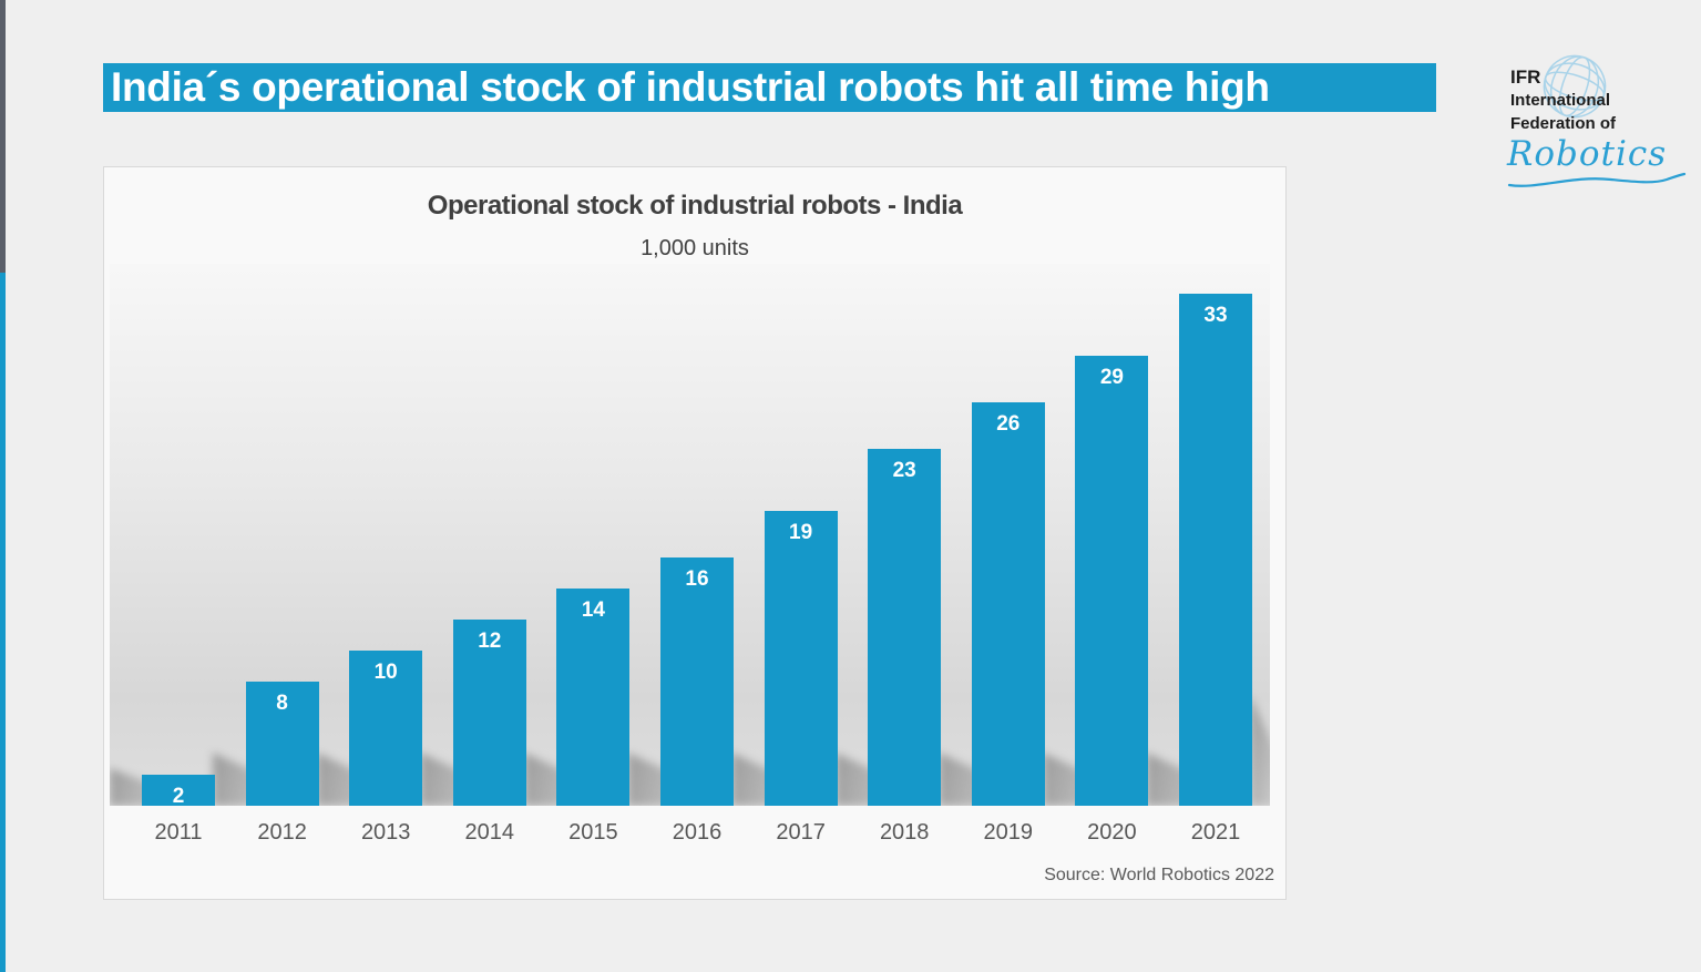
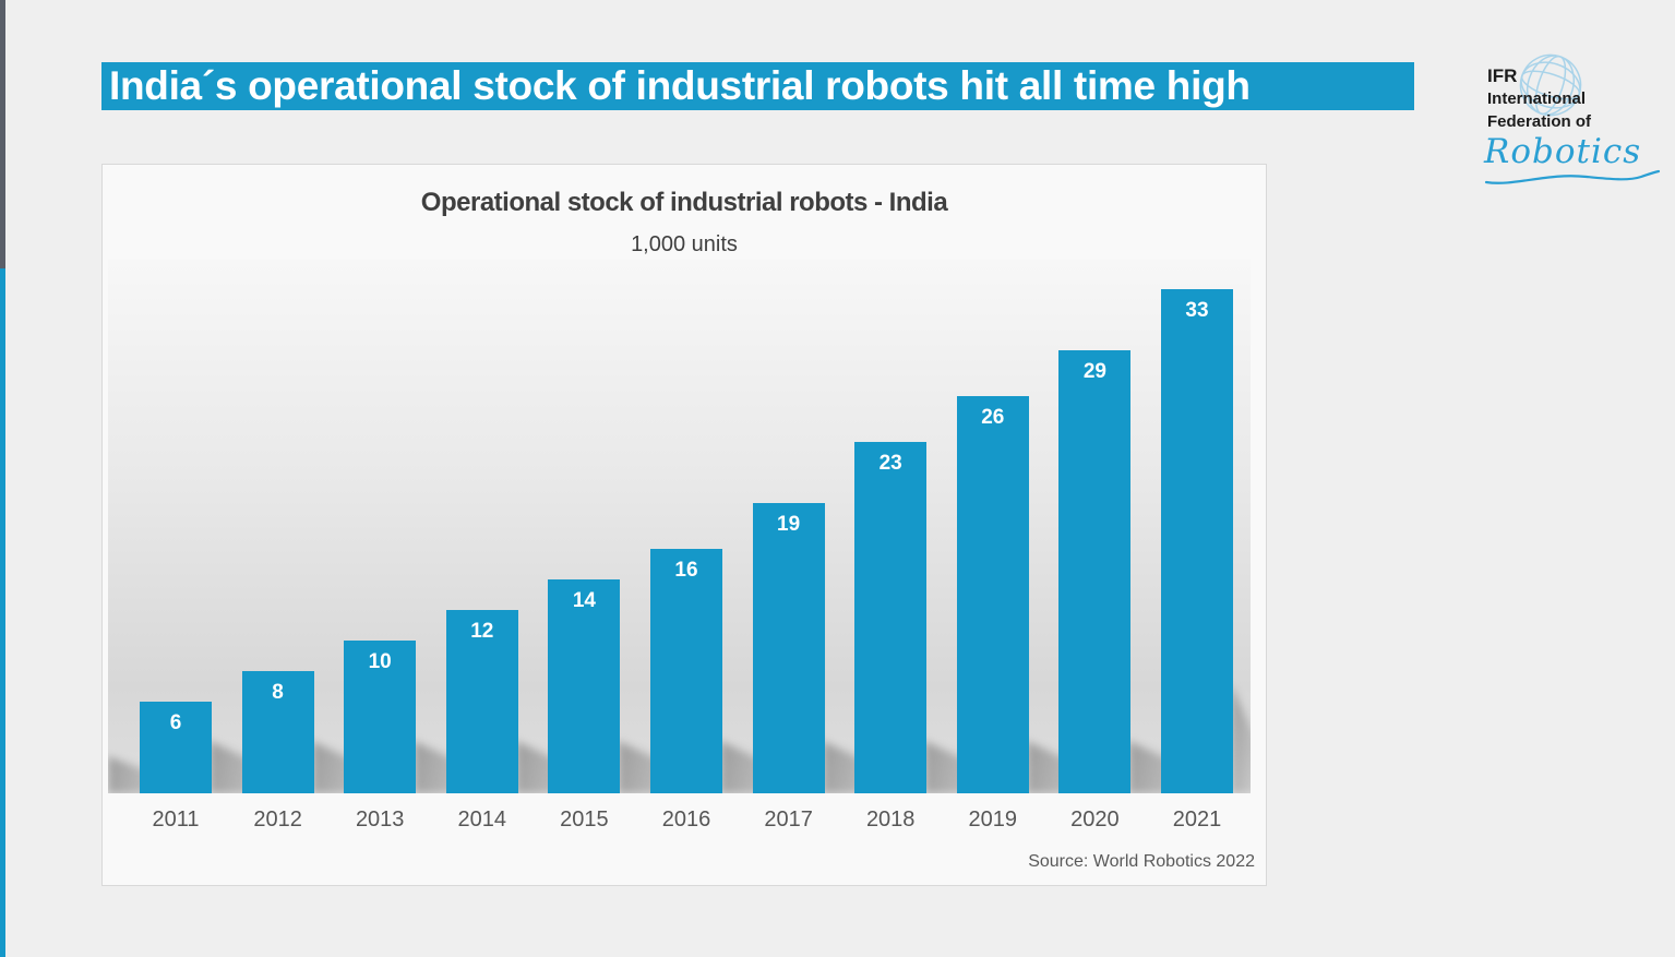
2011: 2 -> 6
